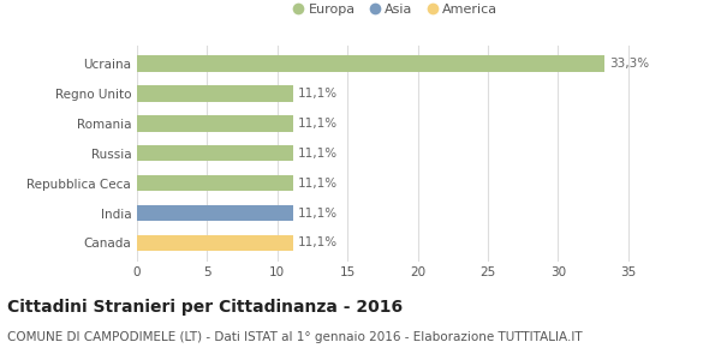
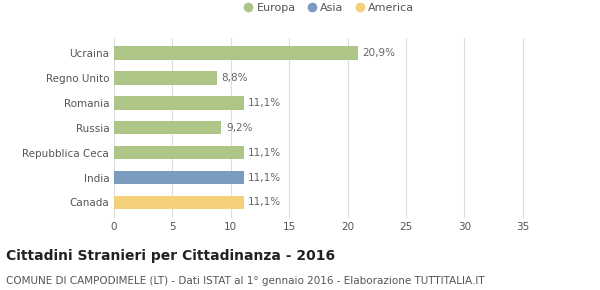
Ucraina: 33,3% -> 20,9%
Regno Unito: 11,1% -> 8,8%
Russia: 11,1% -> 9,2%
